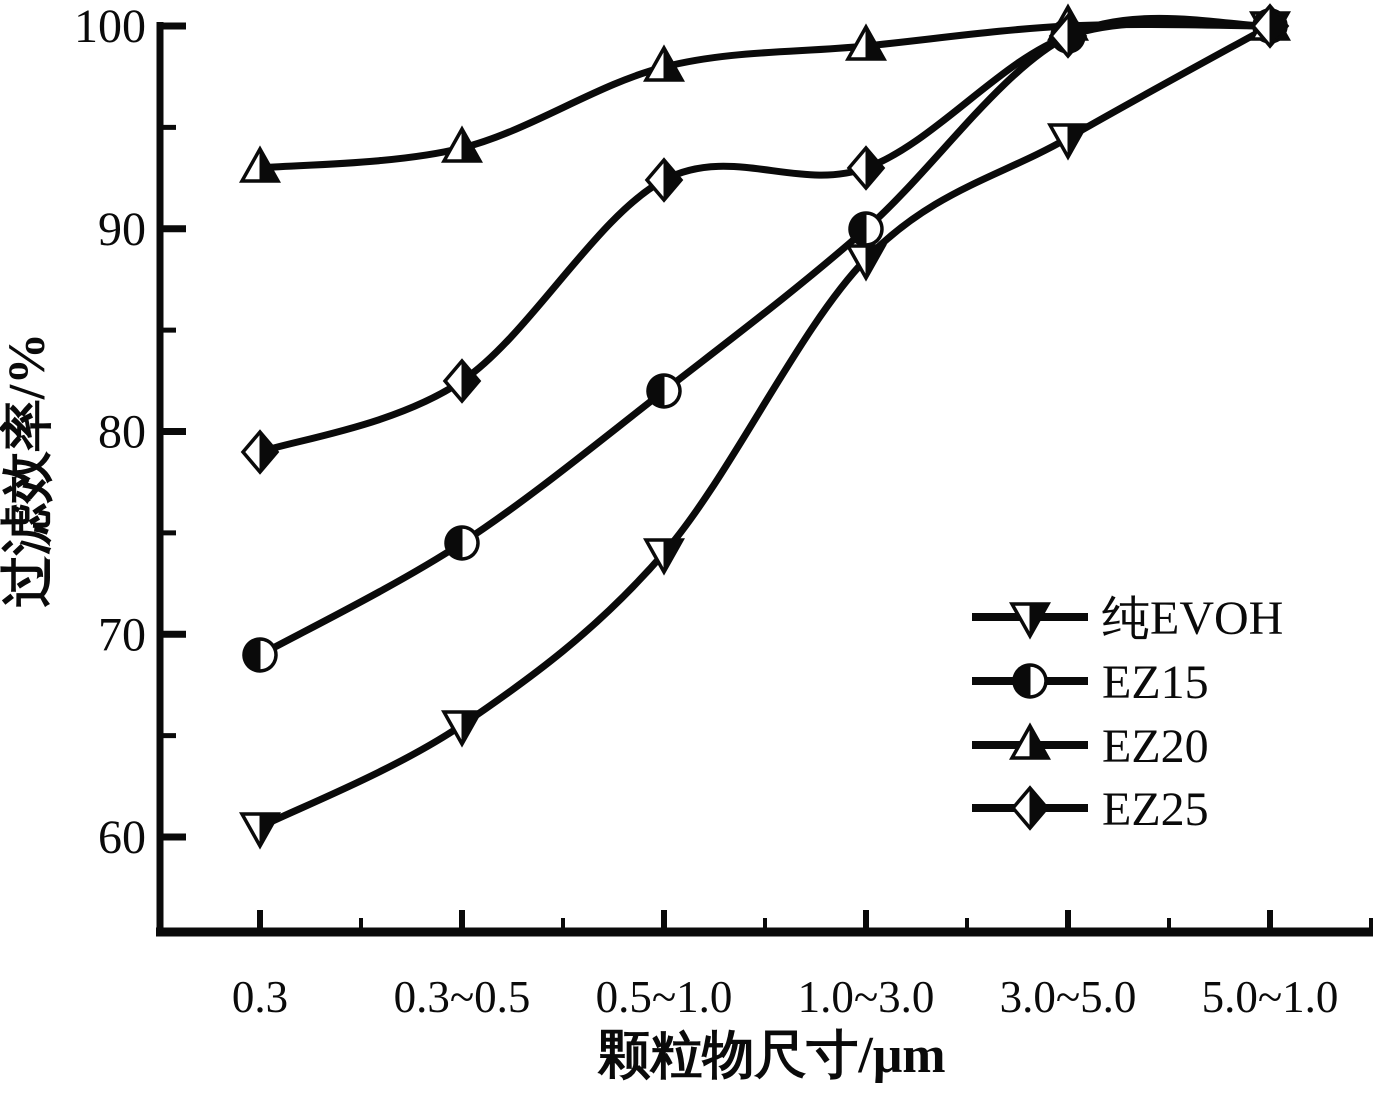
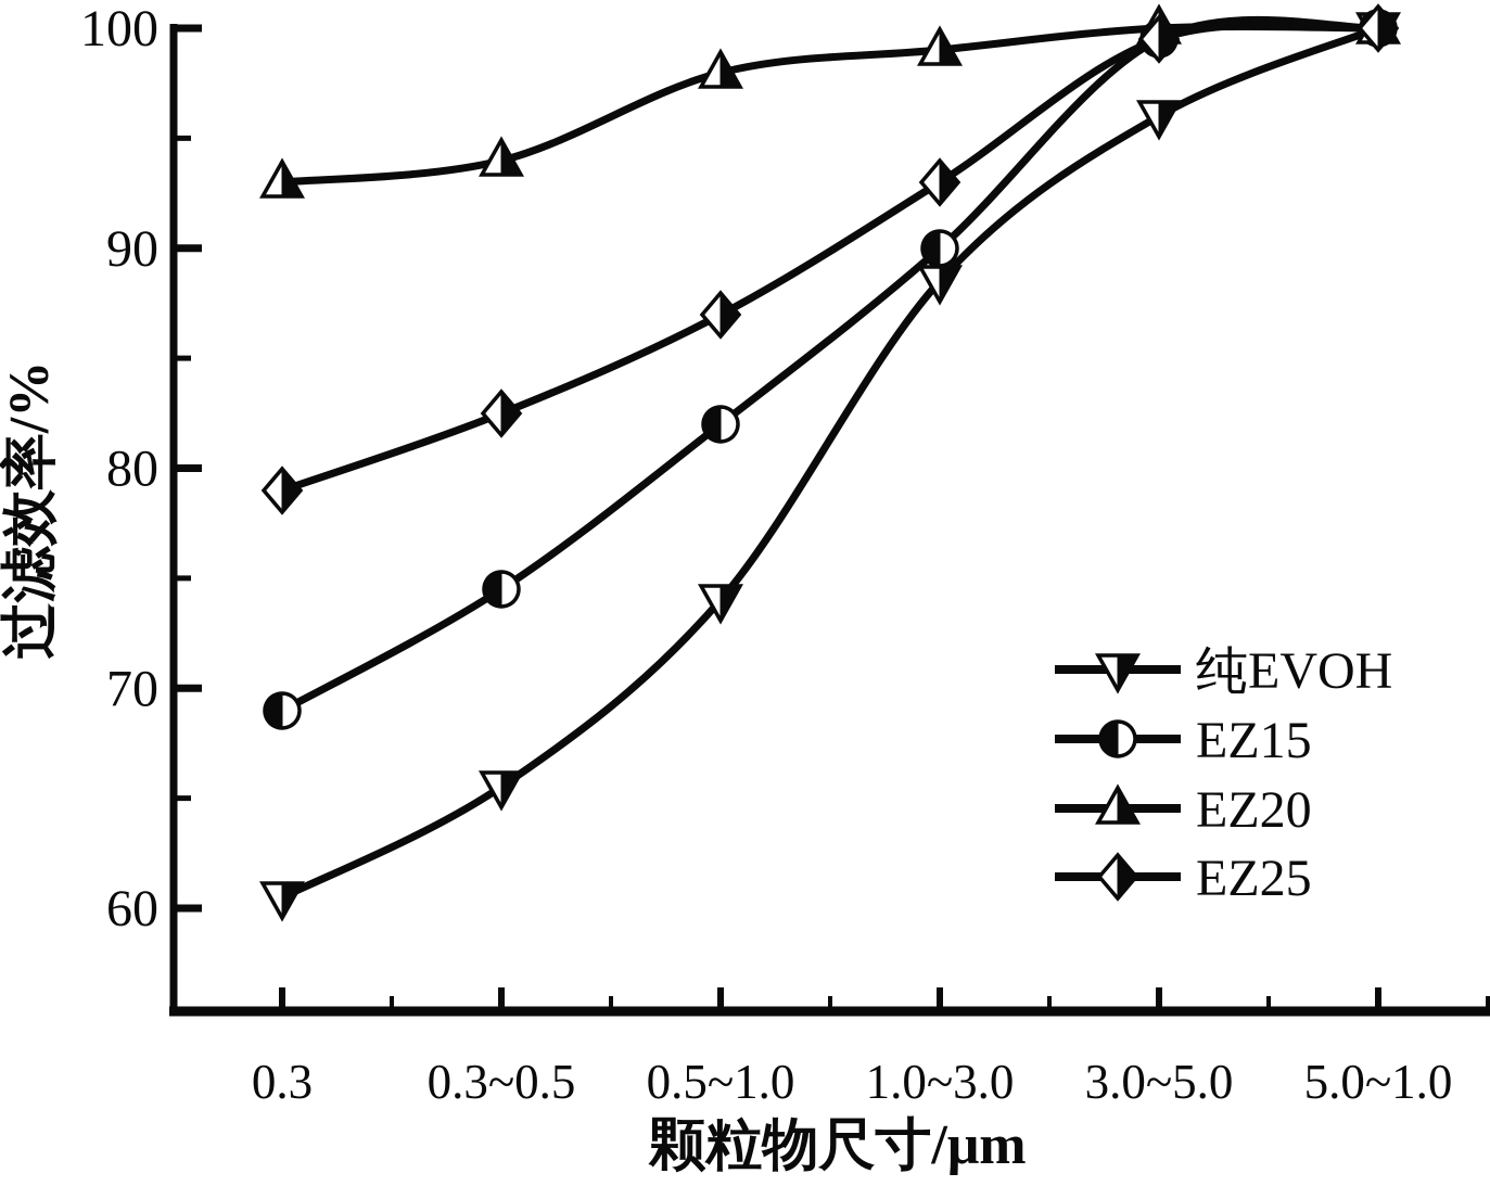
EZ25/0.5~1.0: 92.4 -> 87.0
纯EVOH/3.0~5.0: 94.5 -> 96.0
